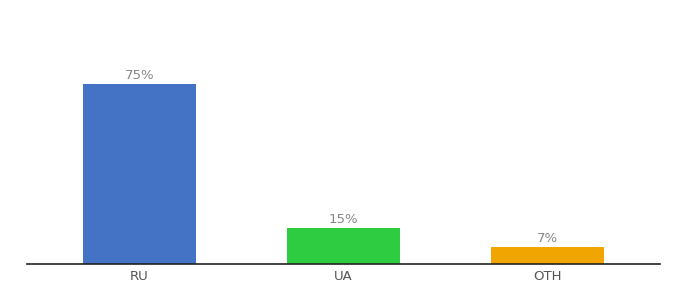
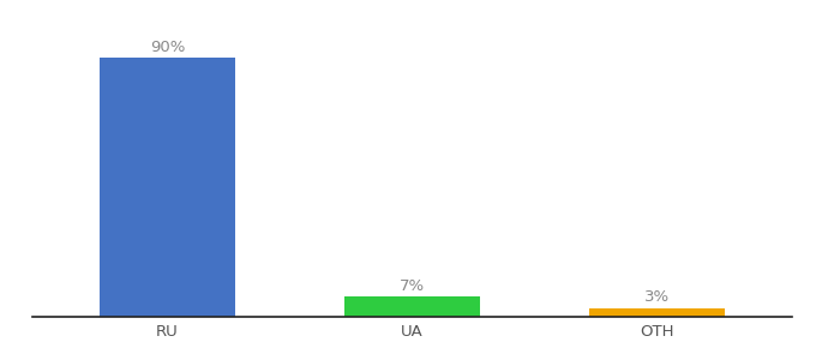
RU: 75% -> 90%
UA: 15% -> 7%
OTH: 7% -> 3%
